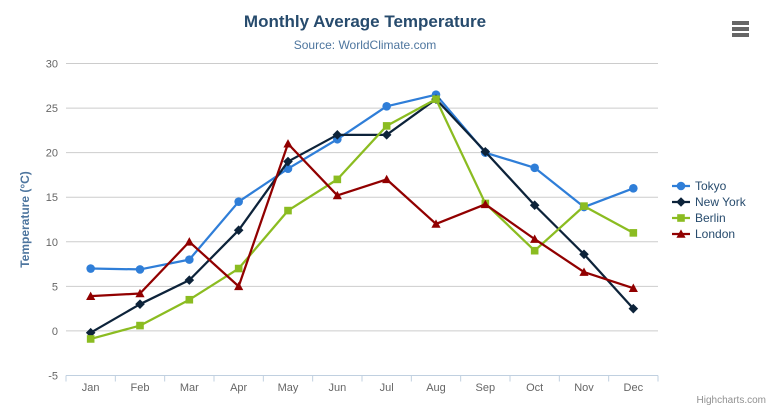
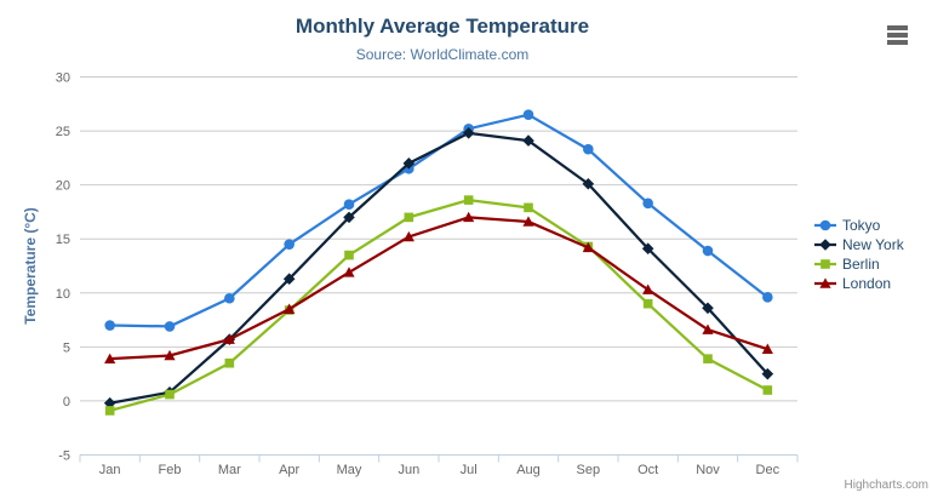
New York/Feb: 3 -> 1
Tokyo/Mar: 8 -> 10
London/Mar: 10 -> 6
Berlin/Apr: 7 -> 8
London/Apr: 5 -> 8
New York/May: 19 -> 17
London/May: 21 -> 12
New York/Jul: 22 -> 25
Berlin/Jul: 23 -> 19
New York/Aug: 26 -> 24
Berlin/Aug: 26 -> 18
London/Aug: 12 -> 17
Tokyo/Sep: 20 -> 23
Berlin/Nov: 14 -> 4
Tokyo/Dec: 16 -> 10
Berlin/Dec: 11 -> 1
